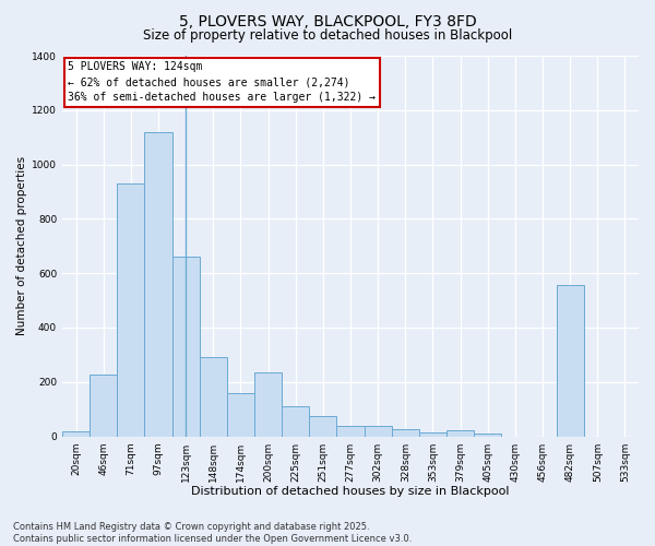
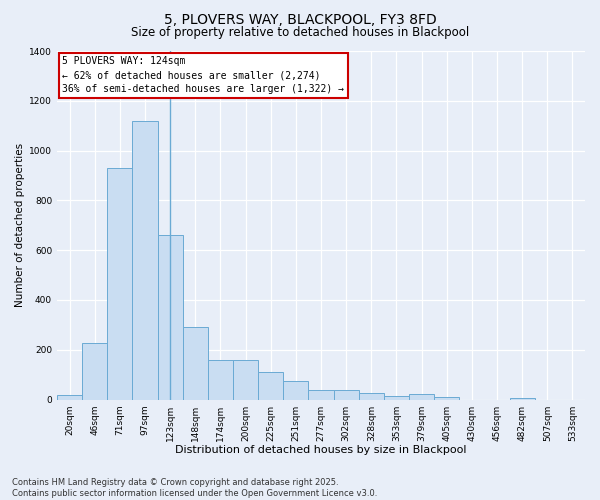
200sqm: 235 -> 160
482sqm: 555 -> 8
